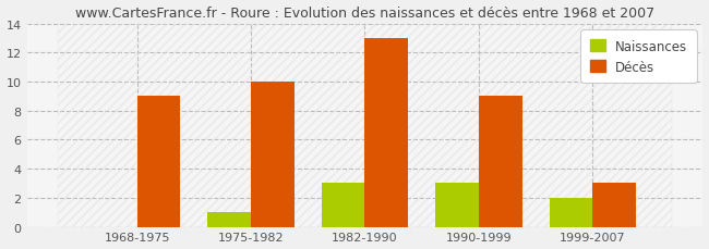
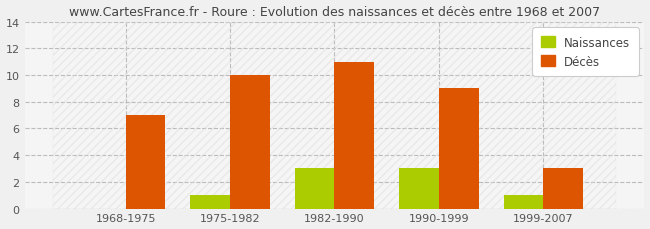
Décès/1968-1975: 9 -> 7
Décès/1982-1990: 13 -> 11
Naissances/1999-2007: 2 -> 1
